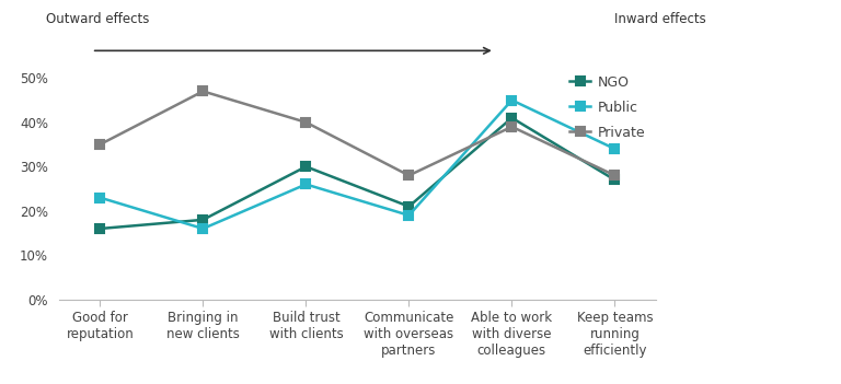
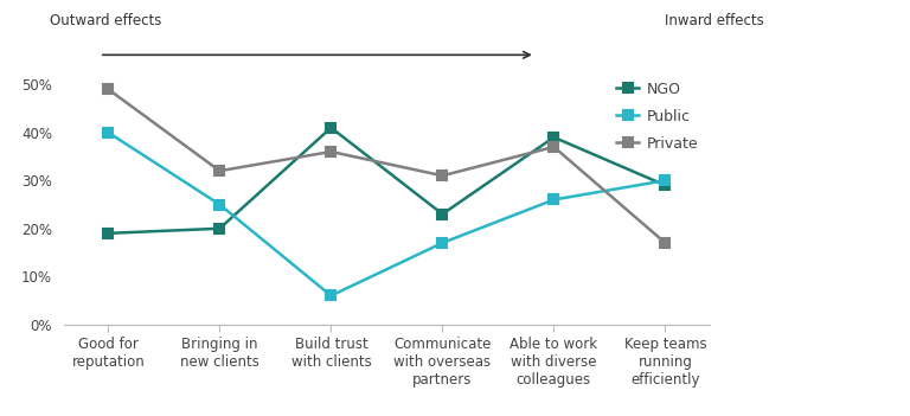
NGO/Good for reputation: 16% -> 19%
Public/Good for reputation: 23% -> 40%
Private/Good for reputation: 35% -> 49%
NGO/Bringing in new clients: 18% -> 20%
Public/Bringing in new clients: 16% -> 25%
Private/Bringing in new clients: 47% -> 32%
NGO/Build trust with clients: 30% -> 41%
Public/Build trust with clients: 26% -> 6%
Private/Build trust with clients: 40% -> 36%
NGO/Communicate with overseas partners: 21% -> 23%
Public/Communicate with overseas partners: 19% -> 17%
Private/Communicate with overseas partners: 28% -> 31%
NGO/Able to work with diverse colleagues: 41% -> 39%
Public/Able to work with diverse colleagues: 45% -> 26%
Private/Able to work with diverse colleagues: 39% -> 37%
NGO/Keep teams running efficiently: 27% -> 29%
Public/Keep teams running efficiently: 34% -> 30%
Private/Keep teams running efficiently: 28% -> 17%
